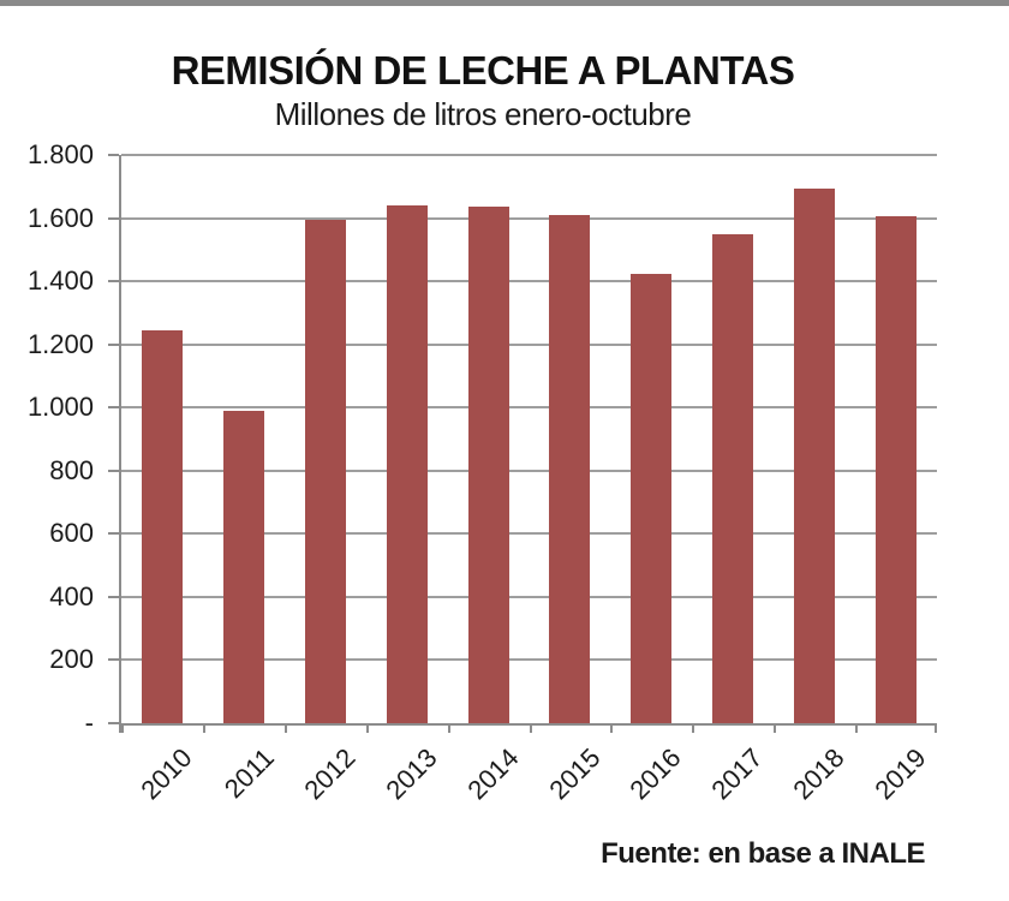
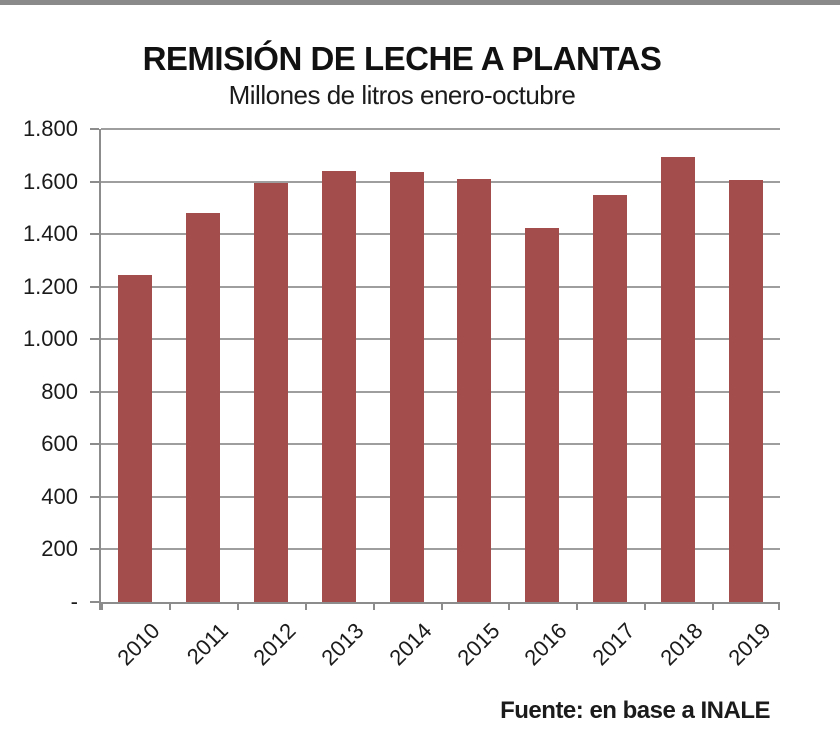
2011: 990 -> 1480
